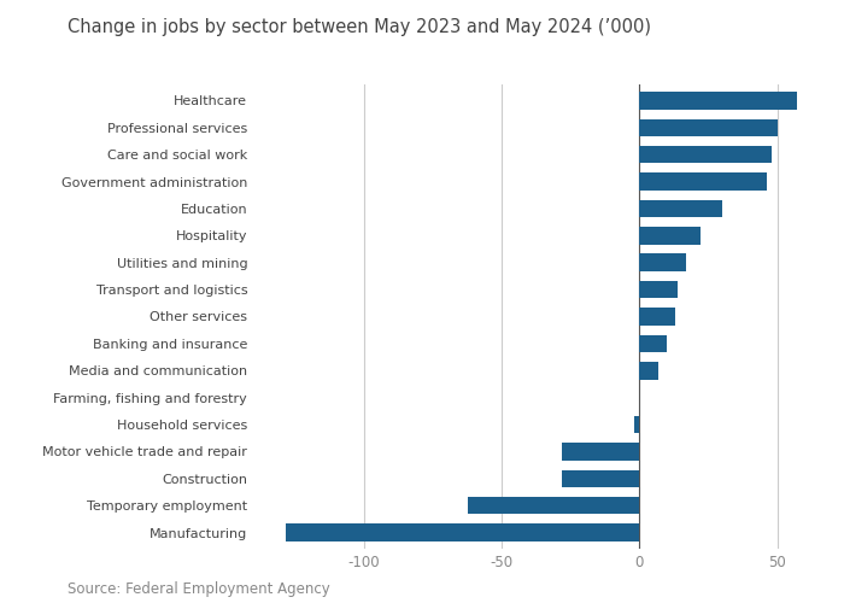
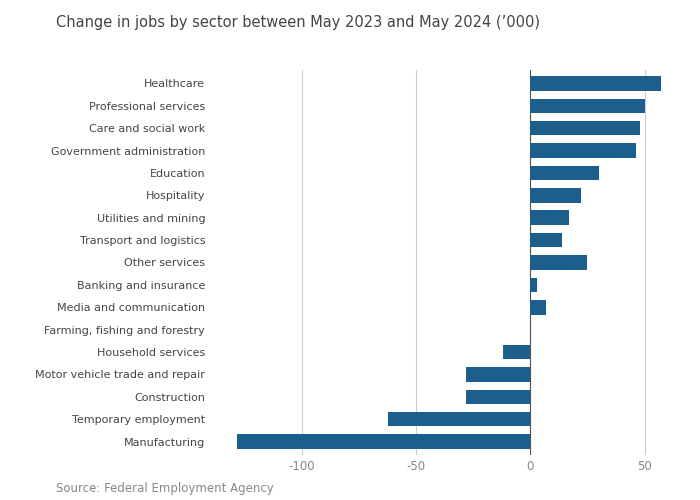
Other services: 13 -> 25
Banking and insurance: 10 -> 3
Household services: -2 -> -12
